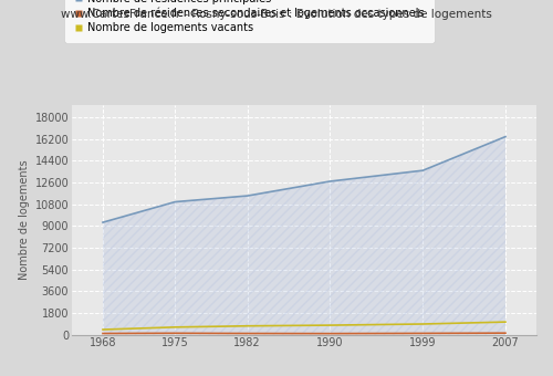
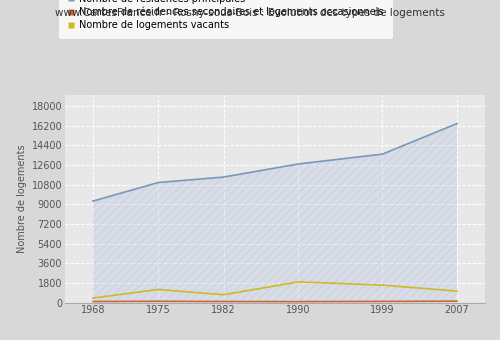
Nombre de logements vacants/1975: 600 -> 1200
Nombre de logements vacants/1990: 800 -> 1900
Nombre de logements vacants/1999: 900 -> 1600
